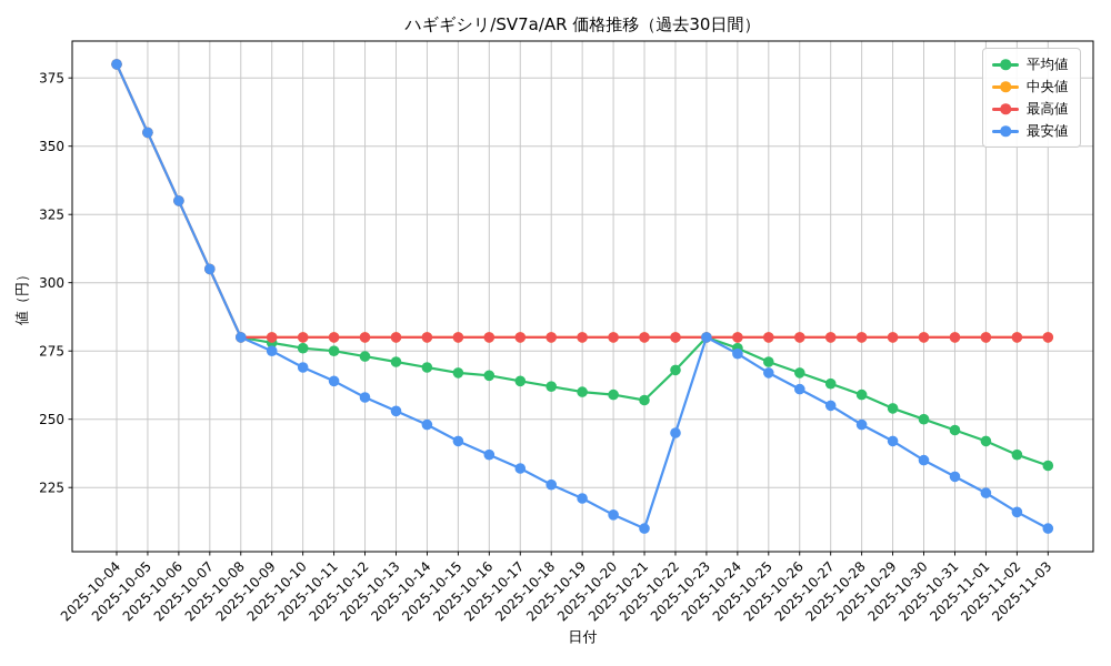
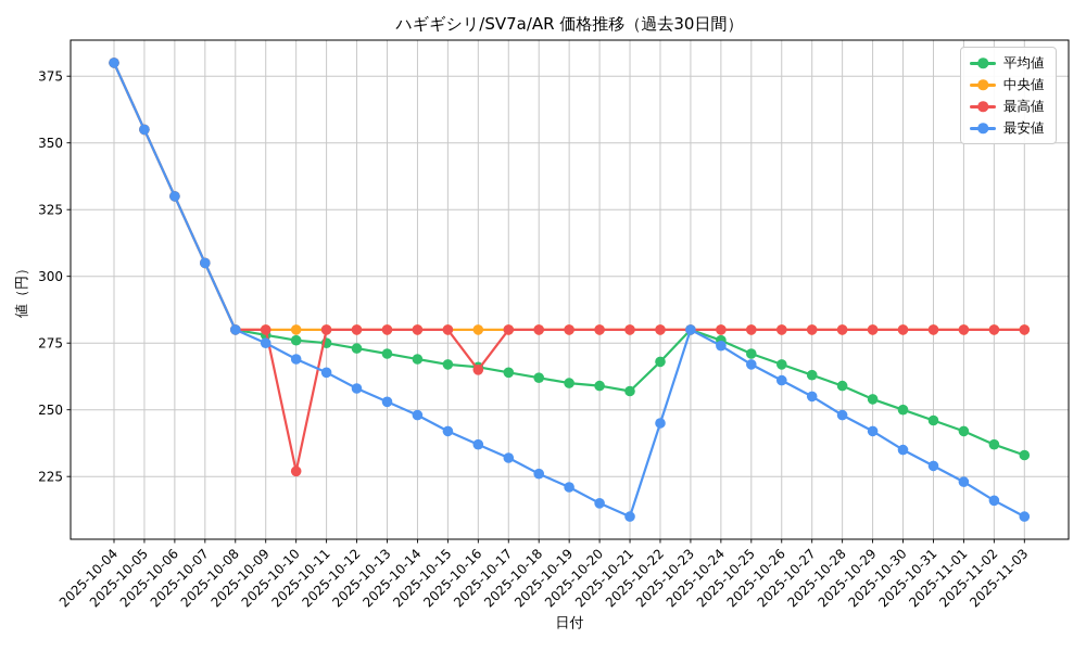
最高値/2025-10-10: 280 -> 227
最高値/2025-10-16: 280 -> 265
